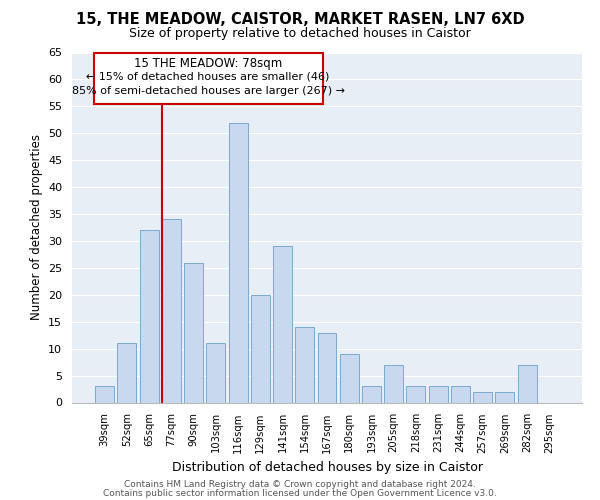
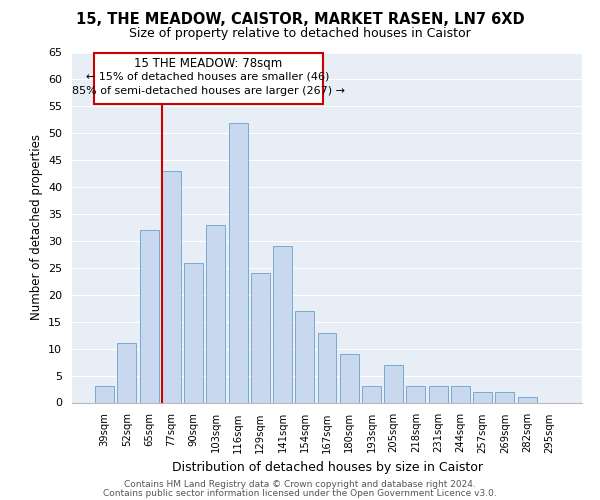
77sqm: 34 -> 43
103sqm: 11 -> 33
129sqm: 20 -> 24
154sqm: 14 -> 17
282sqm: 7 -> 1
